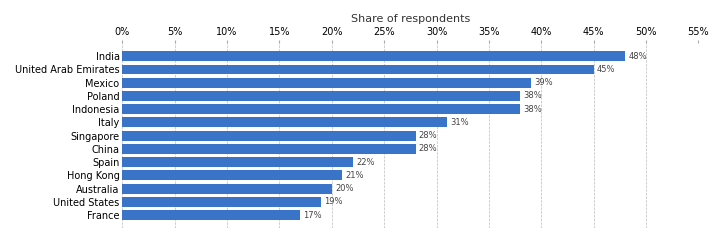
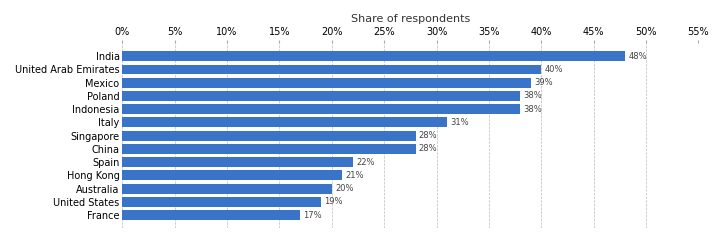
United Arab Emirates: 45% -> 40%
